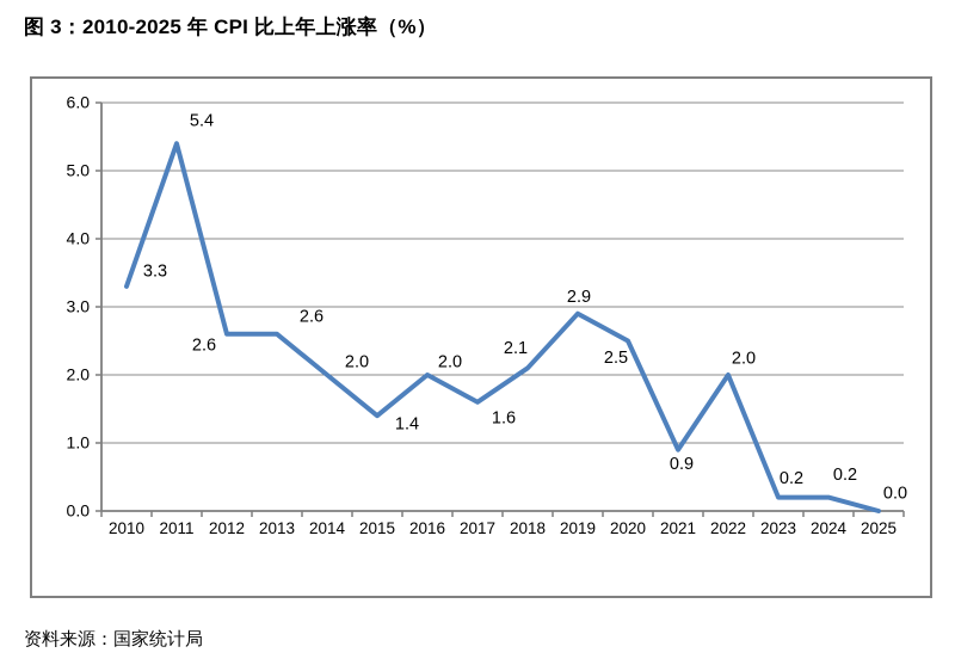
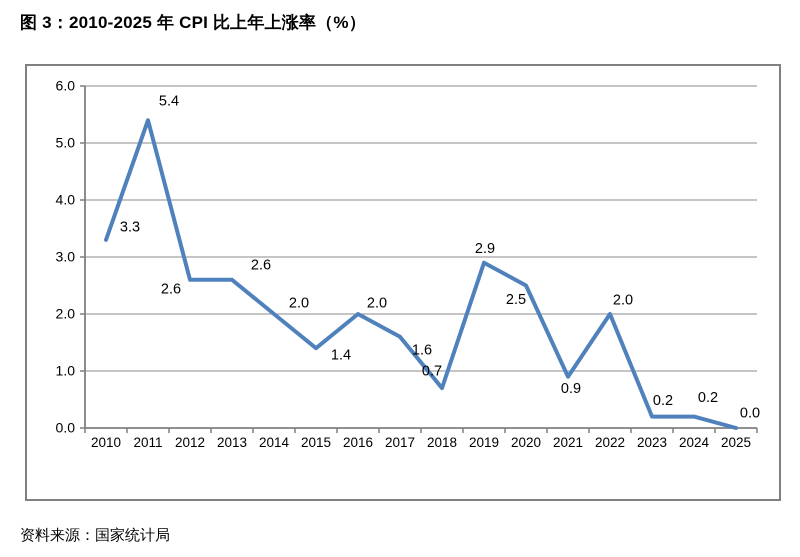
2018: 2.1 -> 0.7
